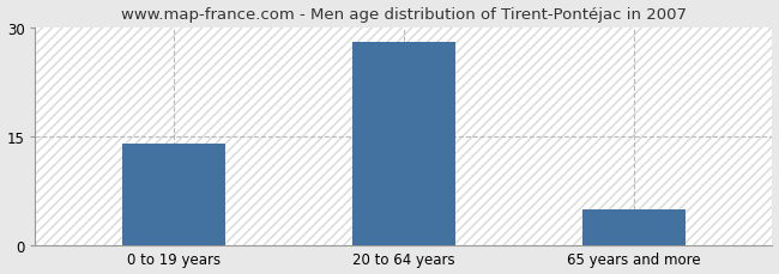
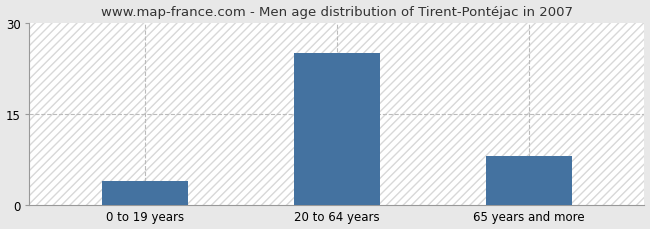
0 to 19 years: 14 -> 4
20 to 64 years: 28 -> 25
65 years and more: 5 -> 8
